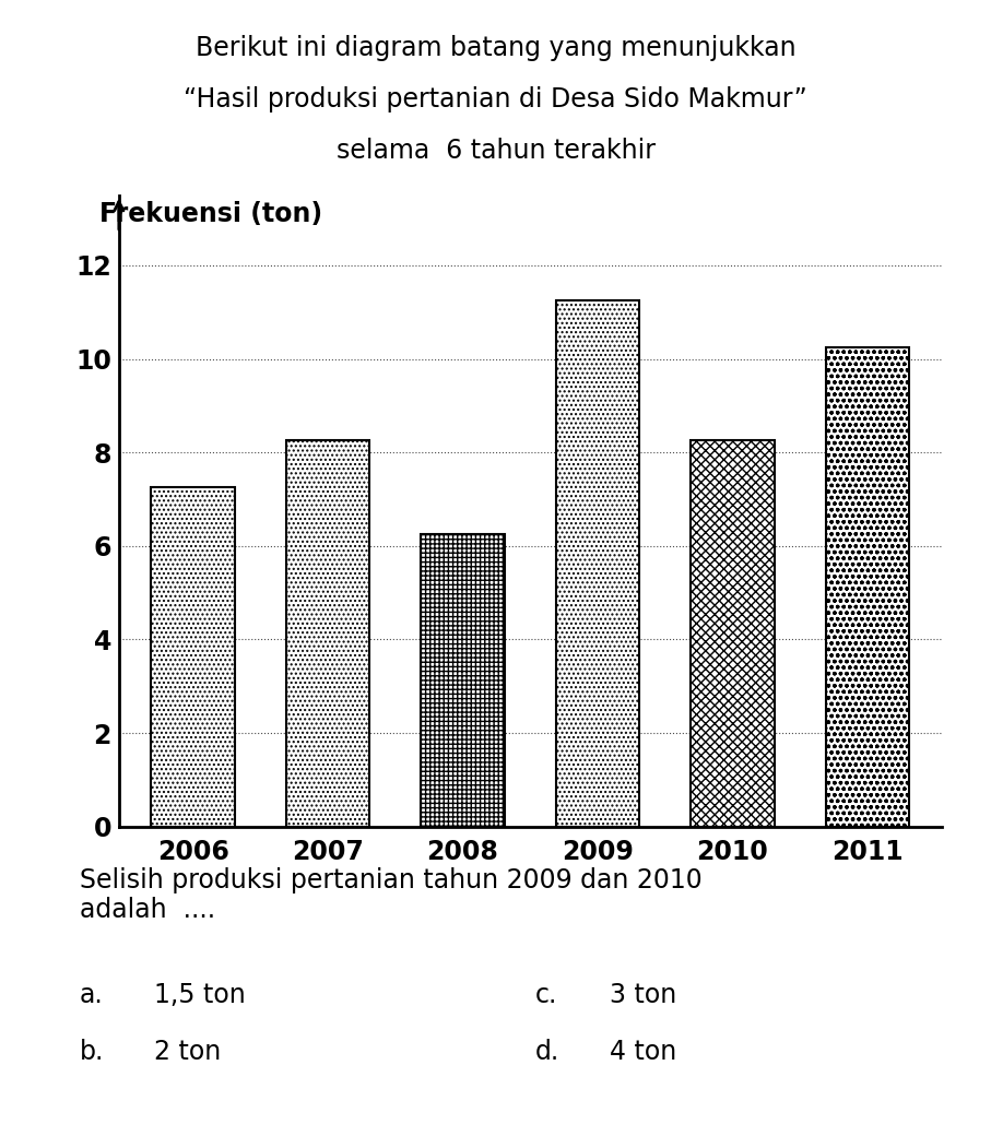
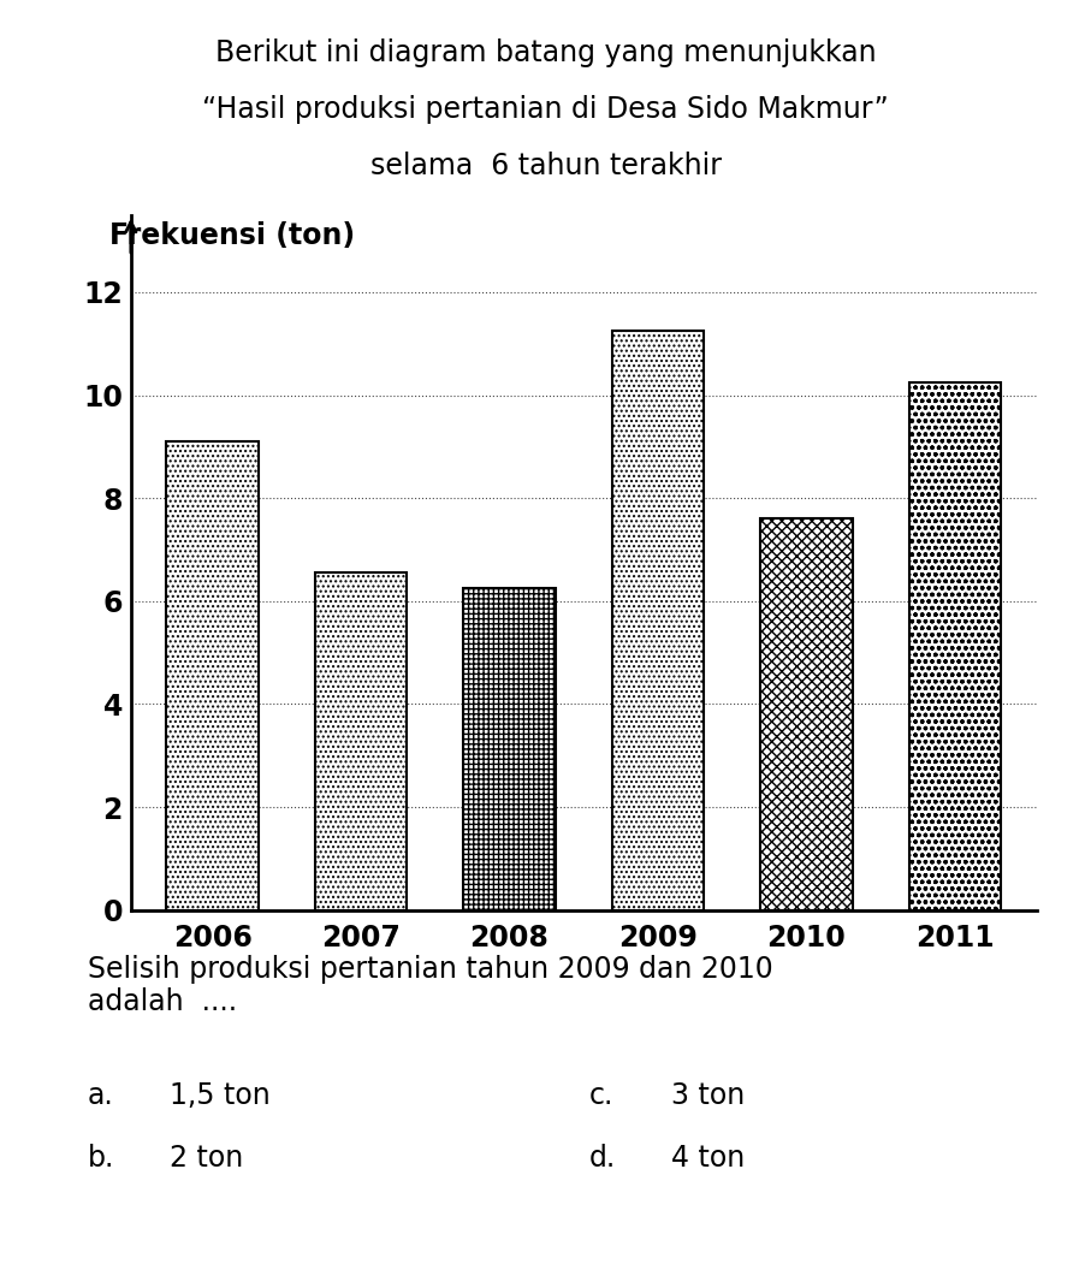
2006: 7.25 -> 9.10
2007: 8.25 -> 6.55
2010: 8.25 -> 7.60
